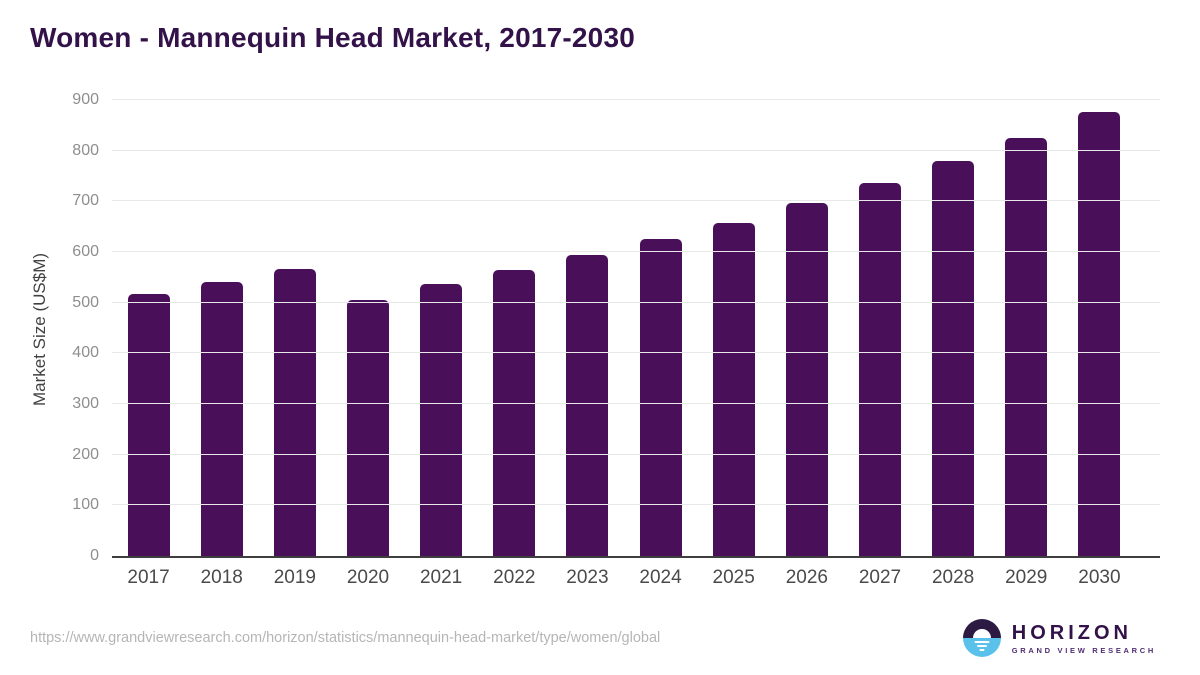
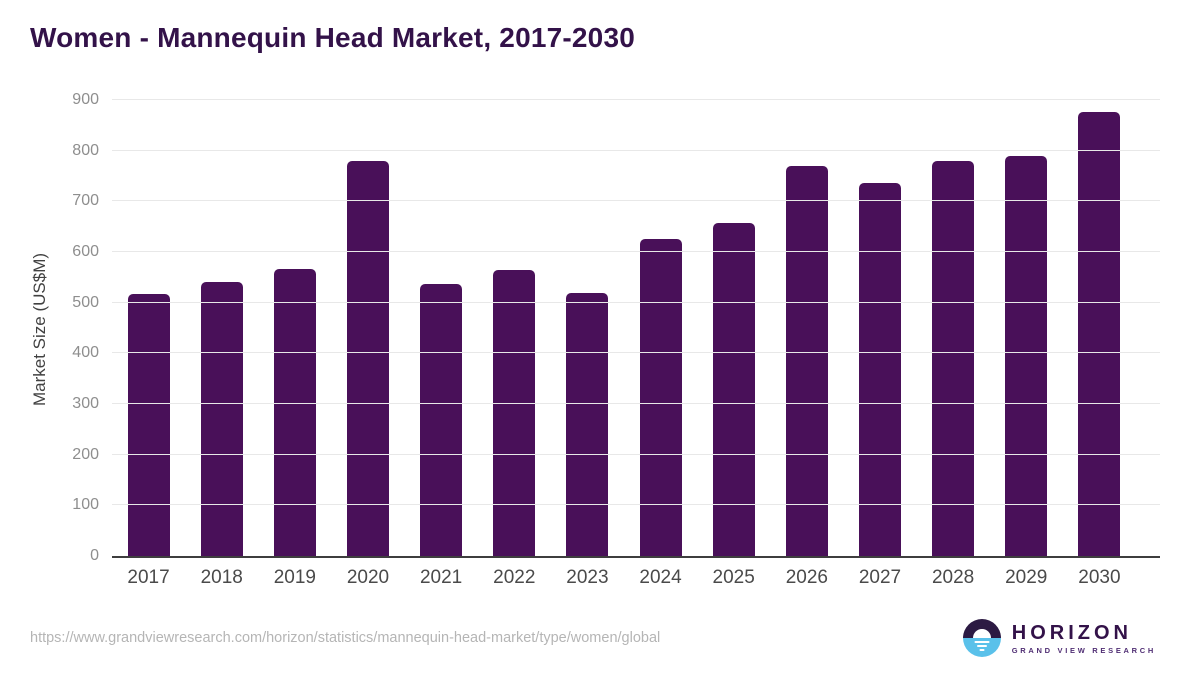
2020: 510 -> 780
2023: 600 -> 520
2026: 700 -> 770
2029: 830 -> 790
